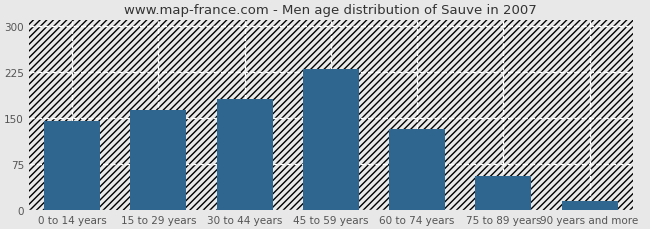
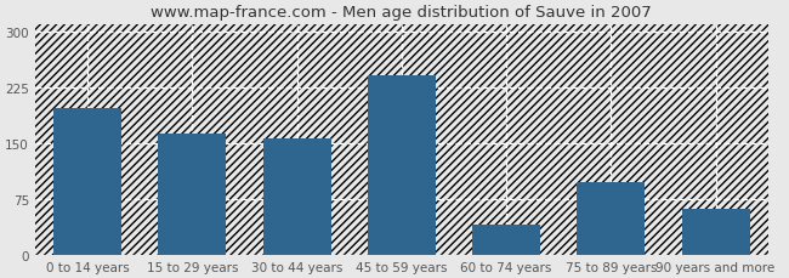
0 to 14 years: 145 -> 198
30 to 44 years: 182 -> 156
45 to 59 years: 230 -> 242
60 to 74 years: 133 -> 40
75 to 89 years: 55 -> 98
90 years and more: 14 -> 62
